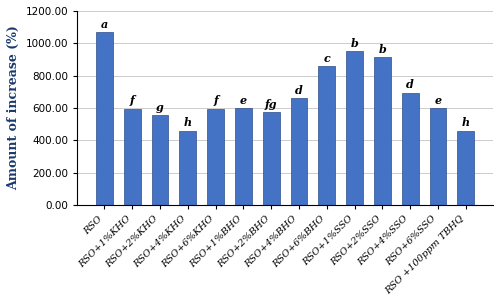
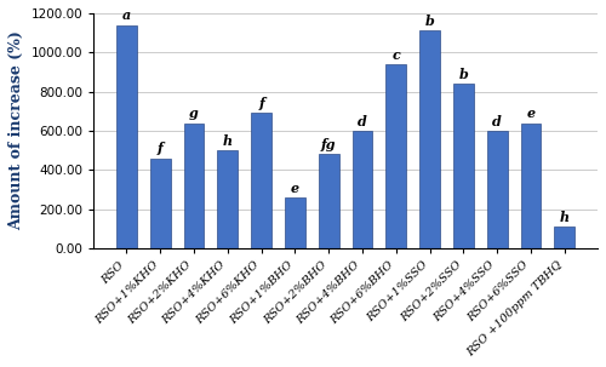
RSO: 1070 -> 1140
RSO+1%KHO: 600 -> 460
RSO+2%KHO: 560 -> 640
RSO+4%KHO: 460 -> 500
RSO+6%KHO: 600 -> 690
RSO+1%BHO: 600 -> 260
RSO+2%BHO: 580 -> 480
RSO+4%BHO: 660 -> 600
RSO+6%BHO: 860 -> 940
RSO+1%SSO: 950 -> 1110
RSO+2%SSO: 920 -> 840
RSO+4%SSO: 700 -> 600
RSO+6%SSO: 600 -> 640
RSO +100ppm TBHQ: 460 -> 110
